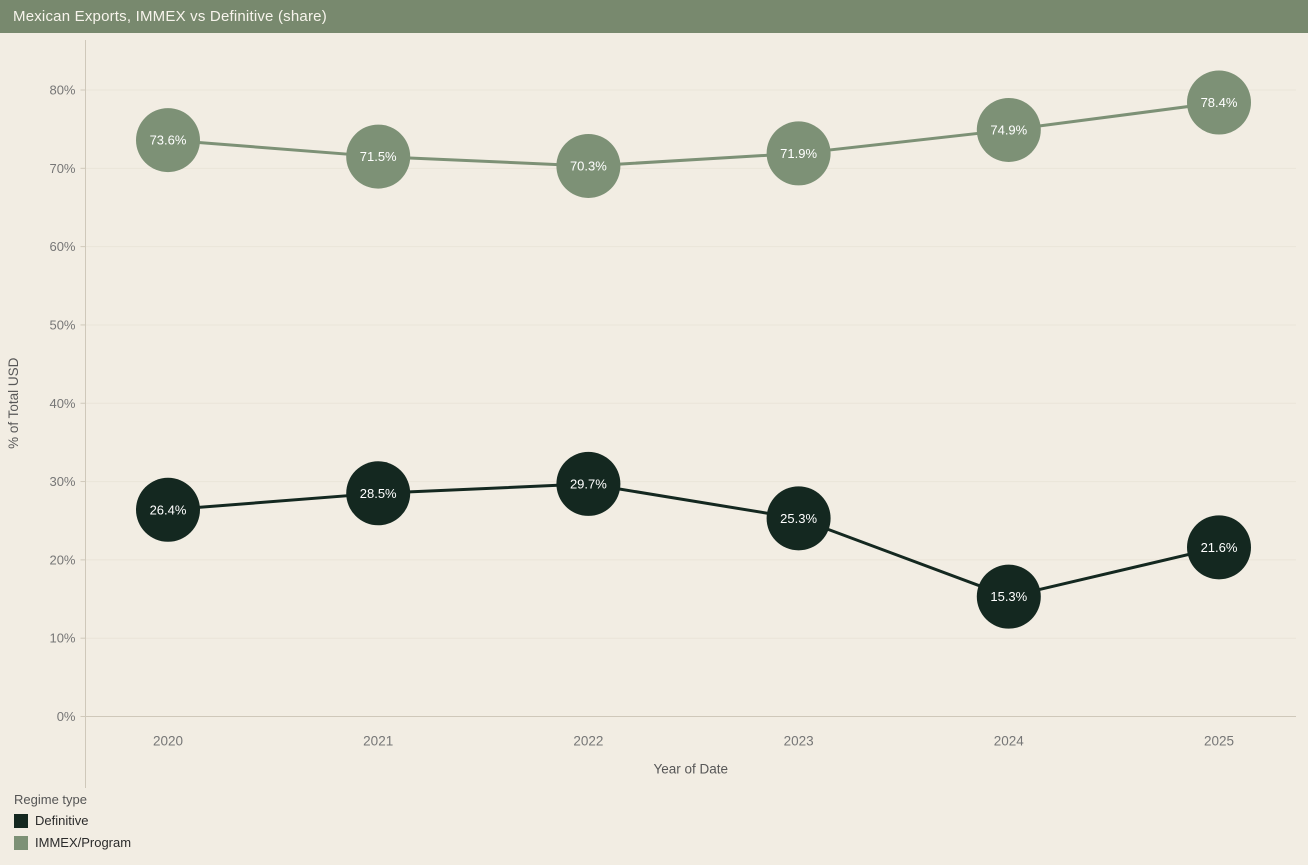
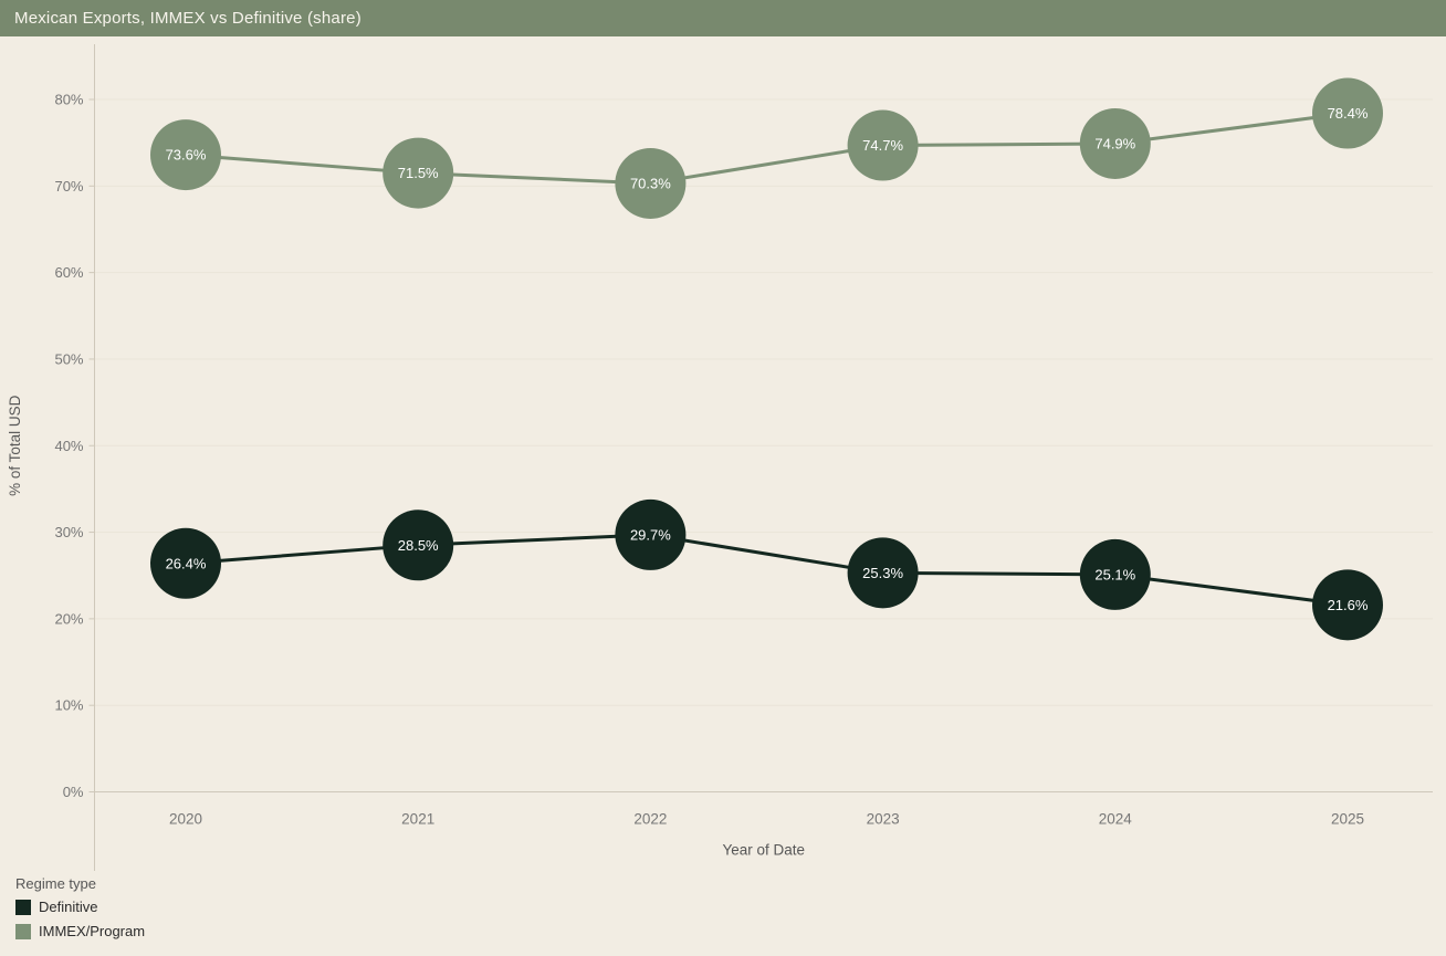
IMMEX/Program/2023: 71.9% -> 74.7%
Definitive/2024: 15.3% -> 25.1%
